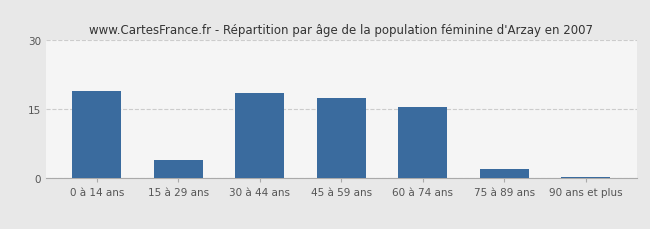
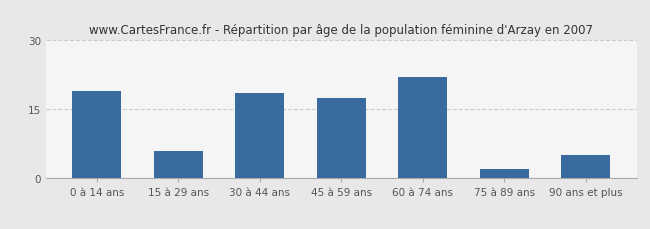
15 à 29 ans: 4.0 -> 6.0
60 à 74 ans: 15.5 -> 22.0
90 ans et plus: 0.3 -> 5.0
